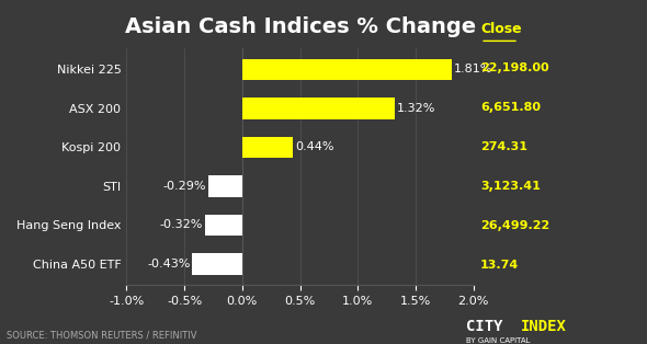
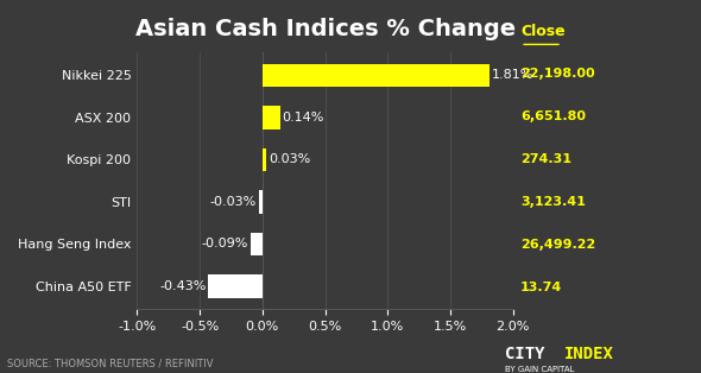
ASX 200: 1.32% -> 0.14%
Kospi 200: 0.44% -> 0.03%
STI: -0.29% -> -0.03%
Hang Seng Index: -0.32% -> -0.09%
